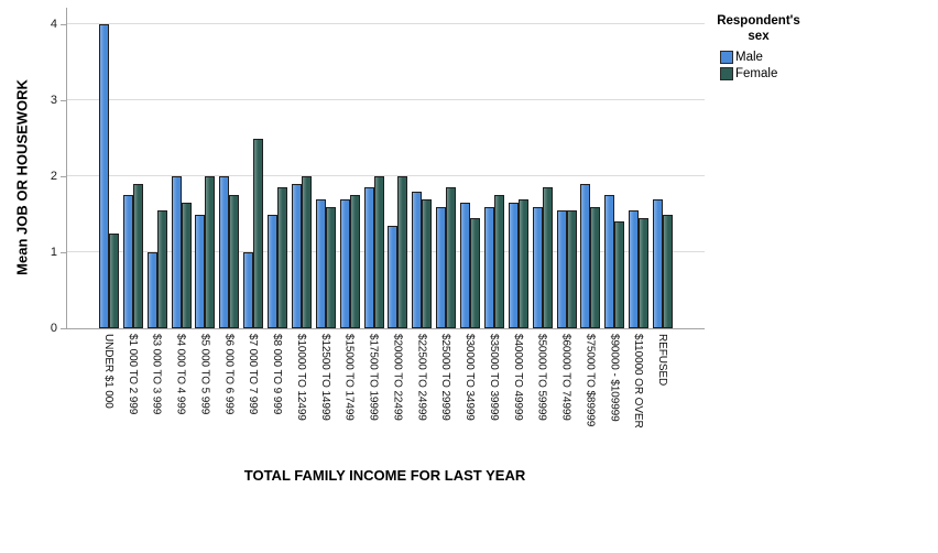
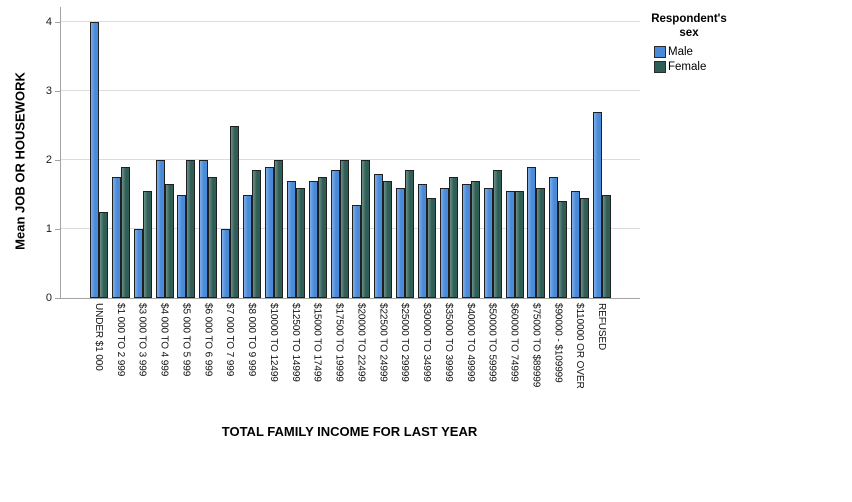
Male/REFUSED: 1.7 -> 2.7
